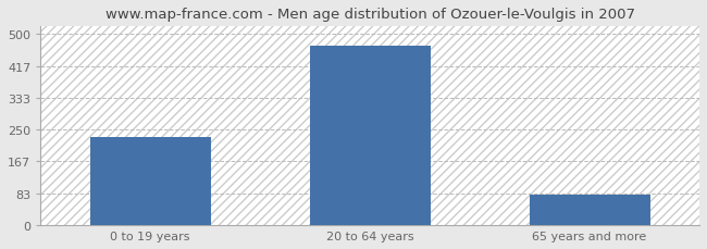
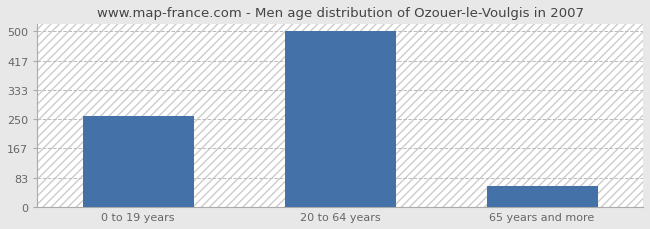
0 to 19 years: 230 -> 258
20 to 64 years: 470 -> 500
65 years and more: 80 -> 60
